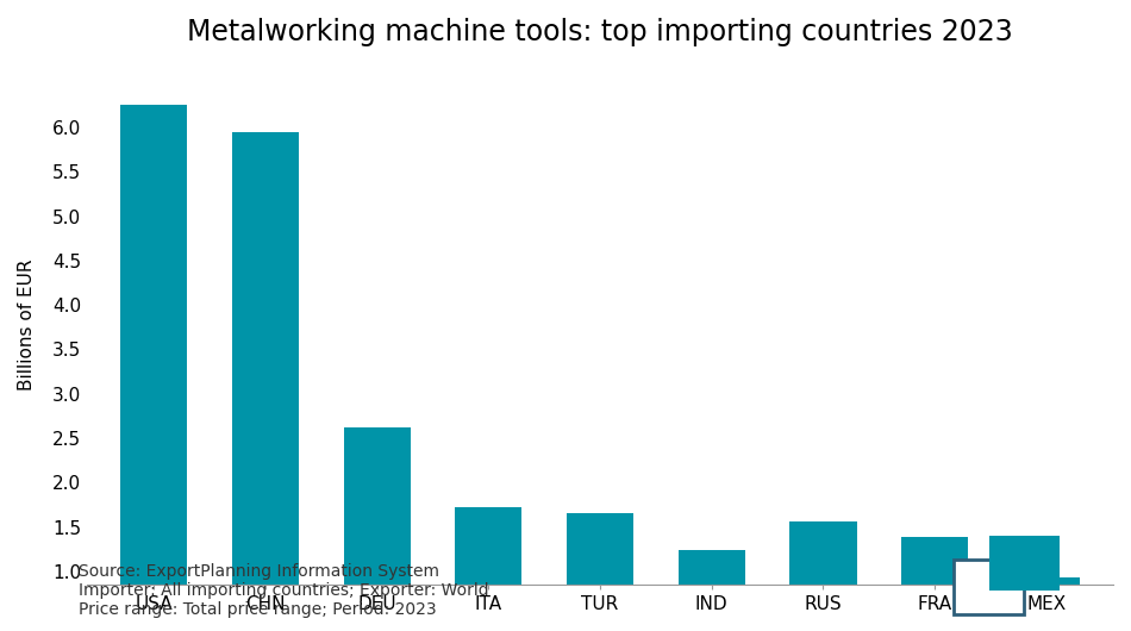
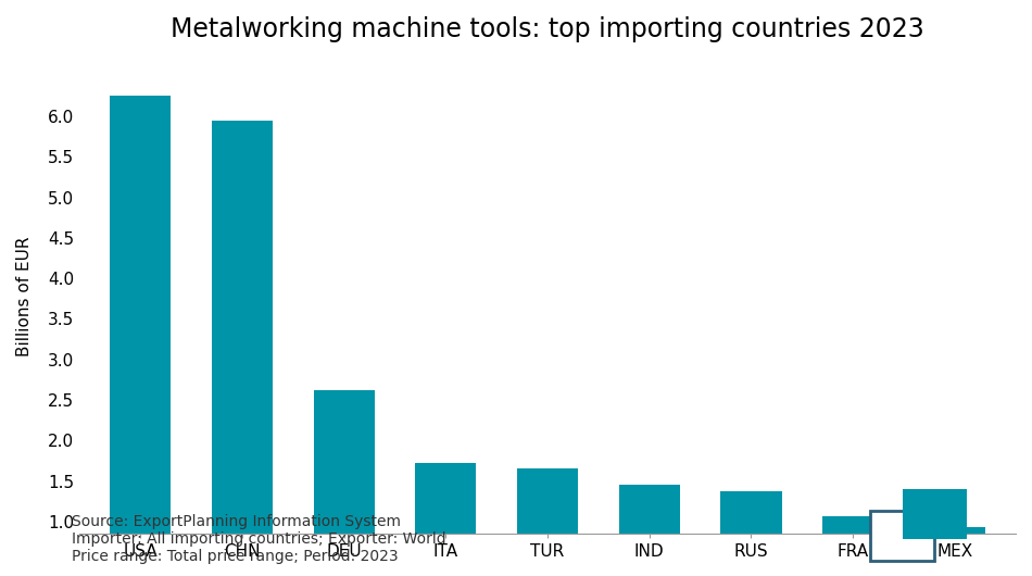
IND: 1.24 -> 1.45
RUS: 1.56 -> 1.37
FRA: 1.38 -> 1.07
